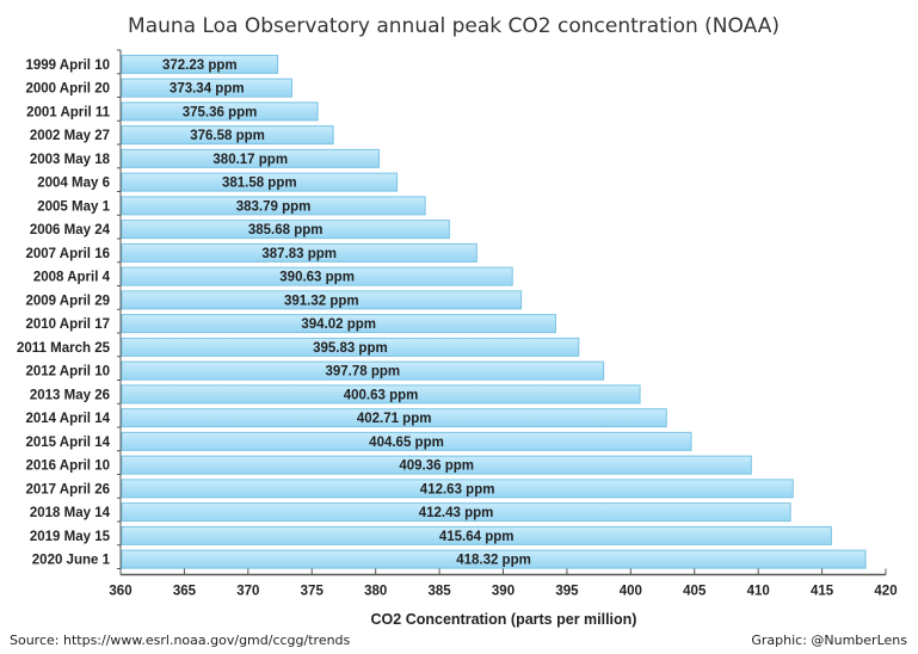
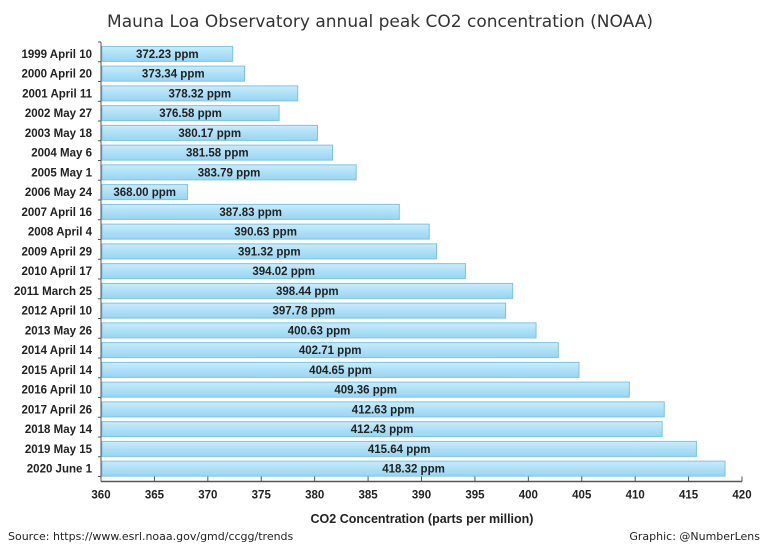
2001 April 11: 375.36 -> 378.32
2006 May 24: 385.68 -> 368.00
2011 March 25: 395.83 -> 398.44
